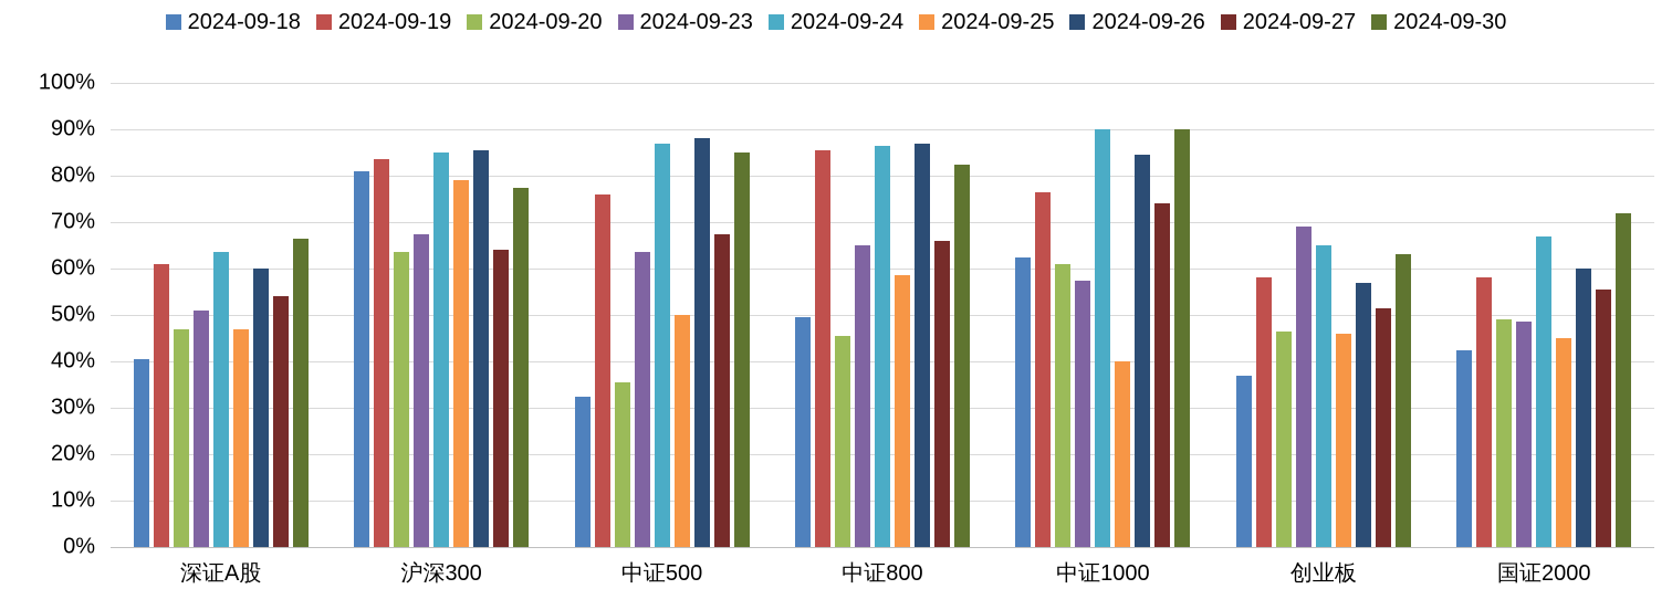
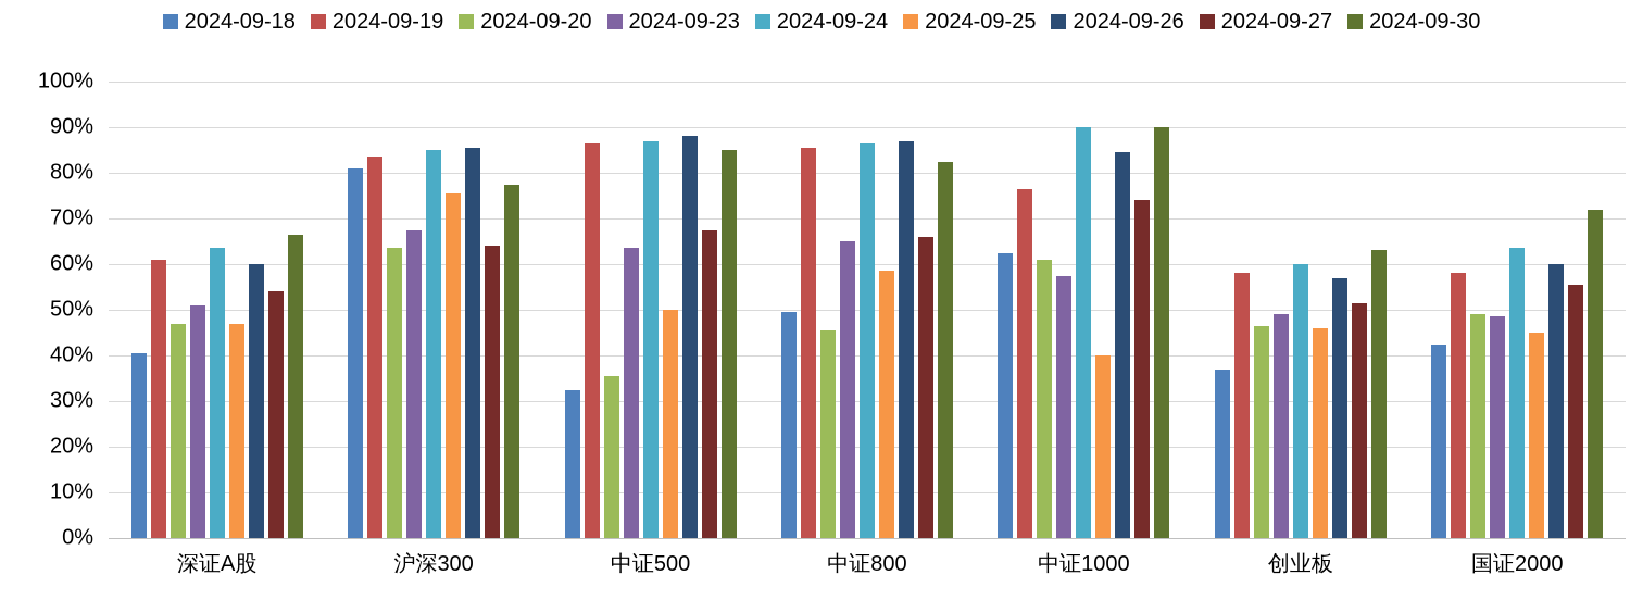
2024-09-25/沪深300: 79% -> 76%
2024-09-19/中证500: 76% -> 86%
2024-09-23/创业板: 69% -> 49%
2024-09-24/创业板: 65% -> 60%
2024-09-24/国证2000: 67% -> 64%
